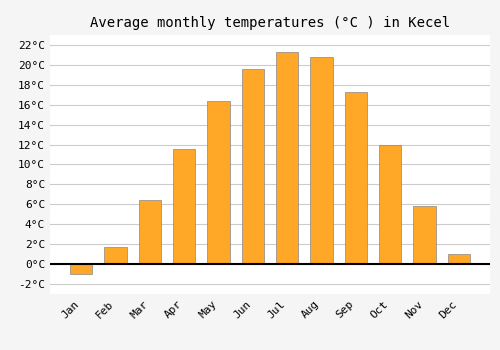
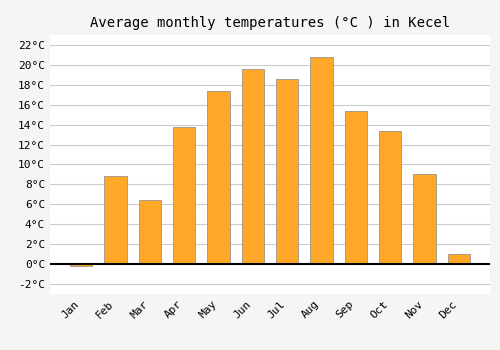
Jan: -1.0°C -> -0.2°C
Feb: 1.7°C -> 8.8°C
Apr: 11.6°C -> 13.8°C
May: 16.4°C -> 17.4°C
Jul: 21.3°C -> 18.6°C
Sep: 17.3°C -> 15.4°C
Oct: 12.0°C -> 13.4°C
Nov: 5.8°C -> 9.0°C
